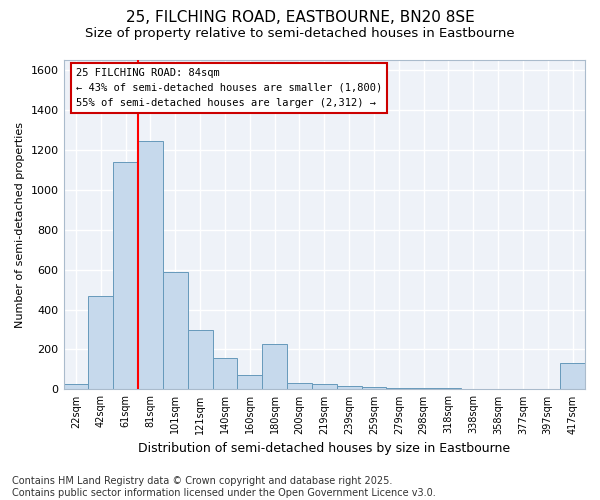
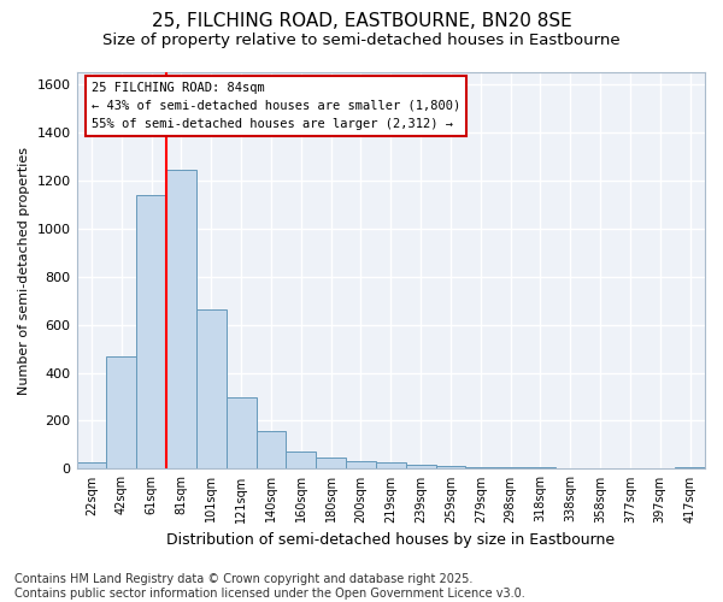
101sqm: 590 -> 660
180sqm: 230 -> 40
417sqm: 130 -> 0
